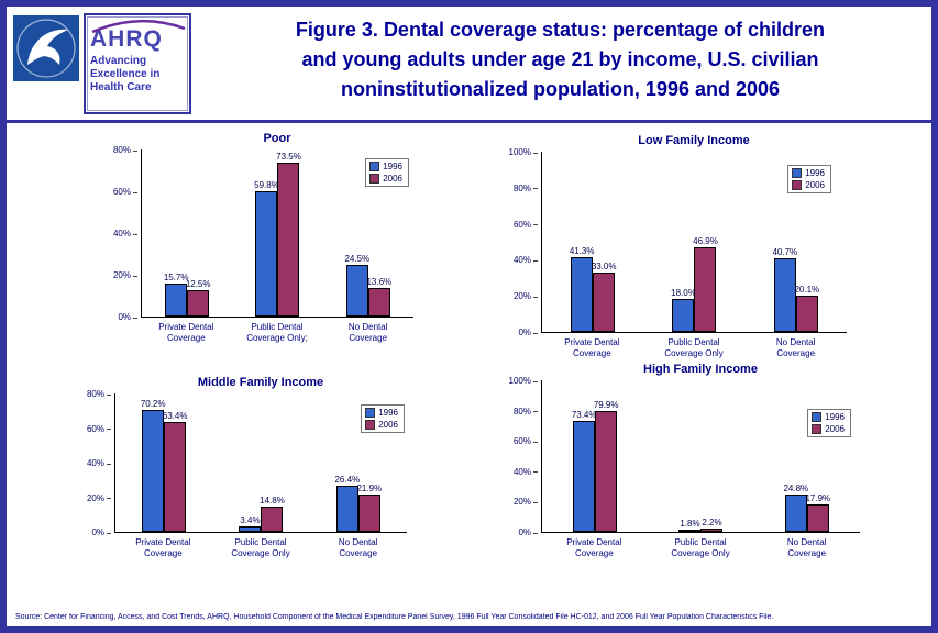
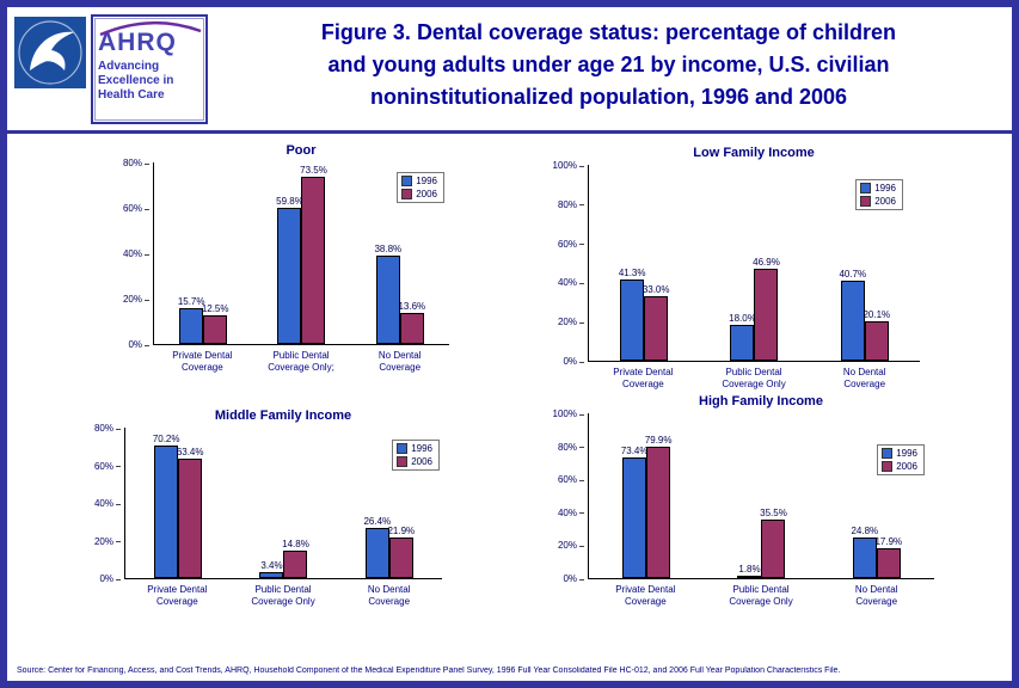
Poor/1996/No Dental Coverage: 24.5% -> 38.8%
High Family Income/2006/Public Dental Coverage Only: 2.2% -> 35.5%
